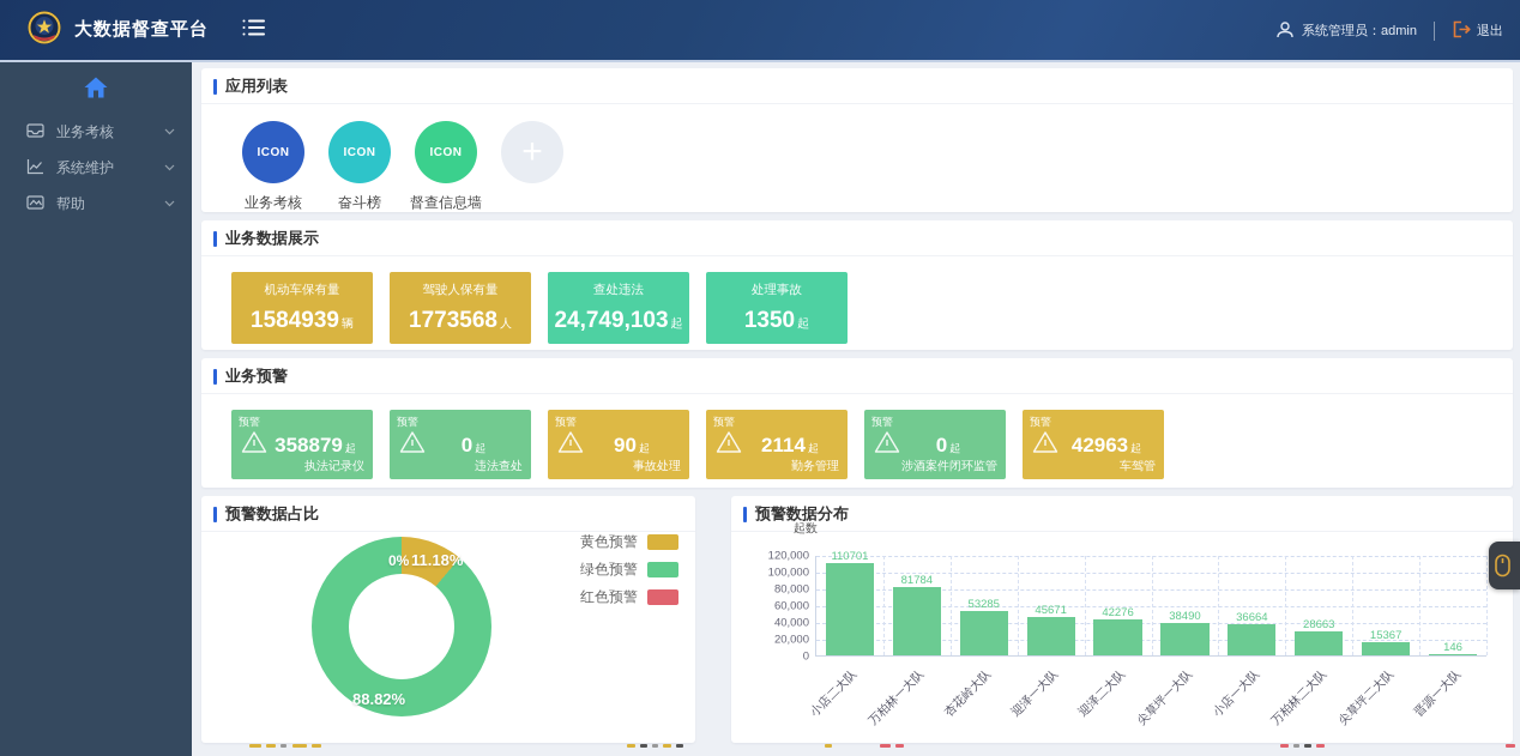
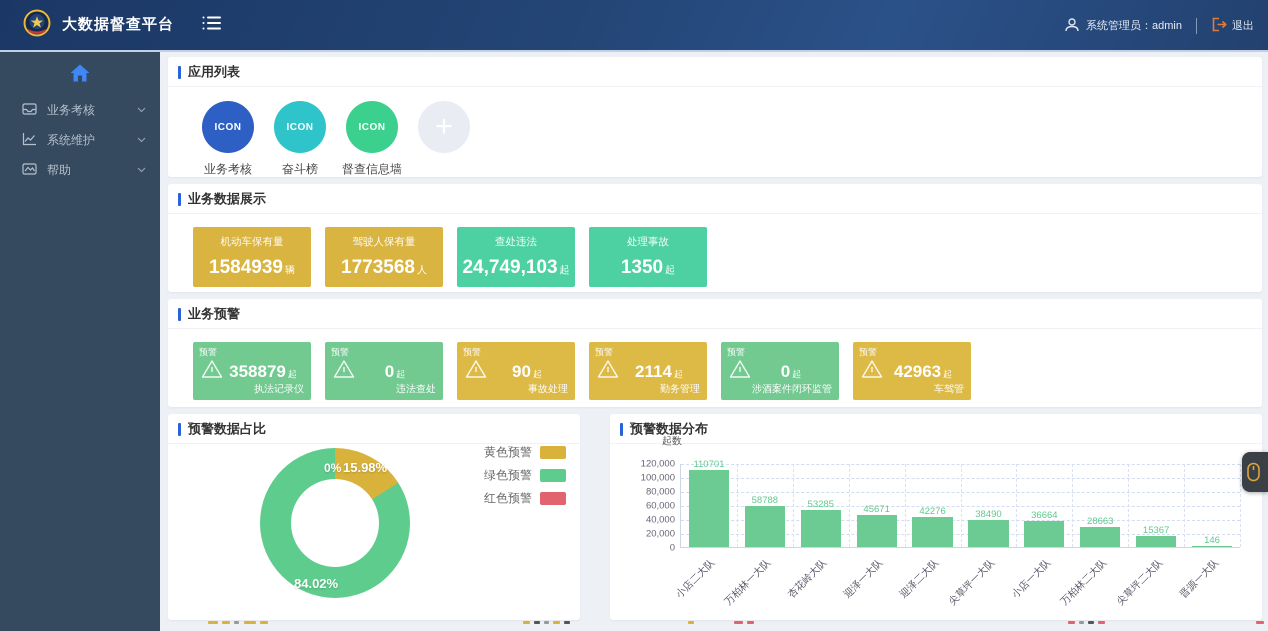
预警数据占比/黄色预警: 11.18% -> 15.98%
预警数据占比/绿色预警: 88.82% -> 84.02%
预警数据分布/万柏林一大队: 81784 -> 58788
